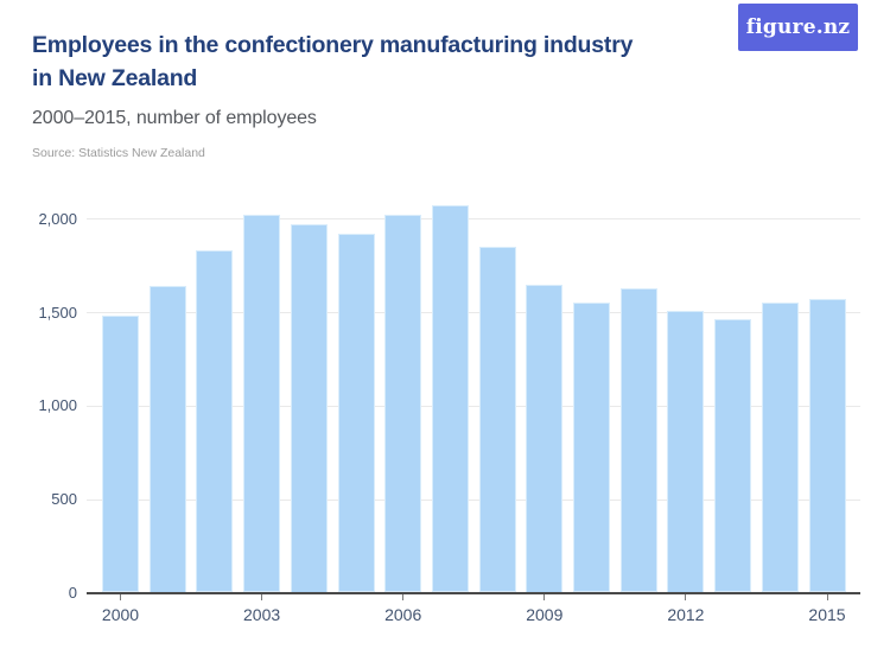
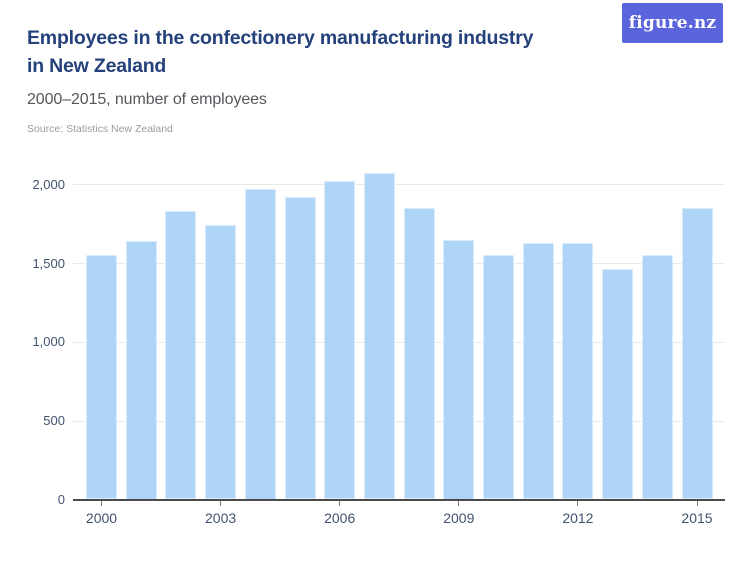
2000: 1480 -> 1550
2003: 2020 -> 1740
2012: 1510 -> 1630
2015: 1570 -> 1850
